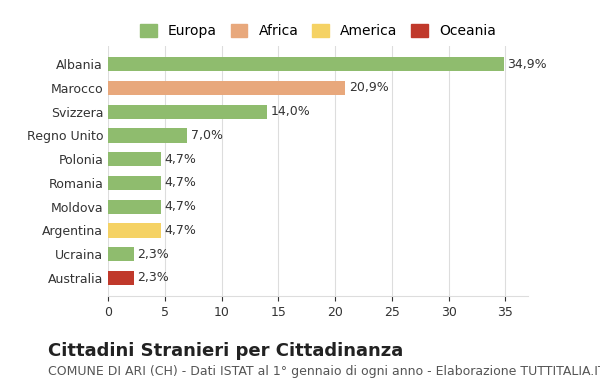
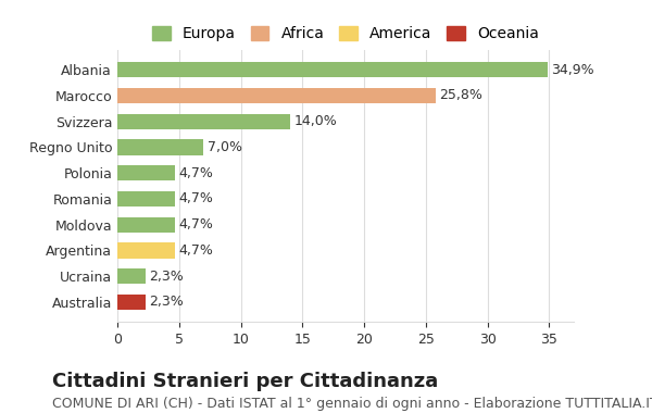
Marocco: 20,9% -> 25,8%
